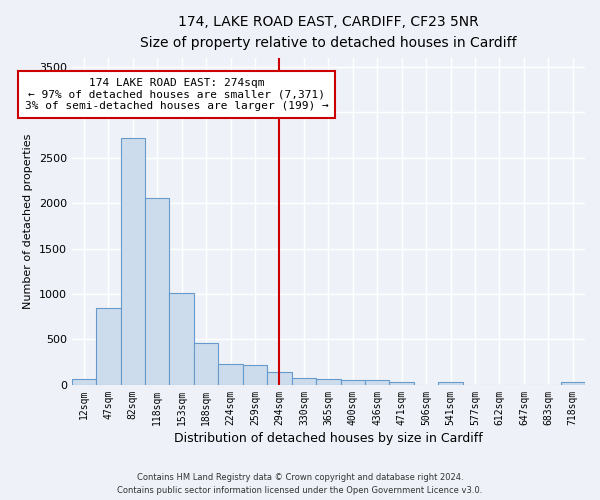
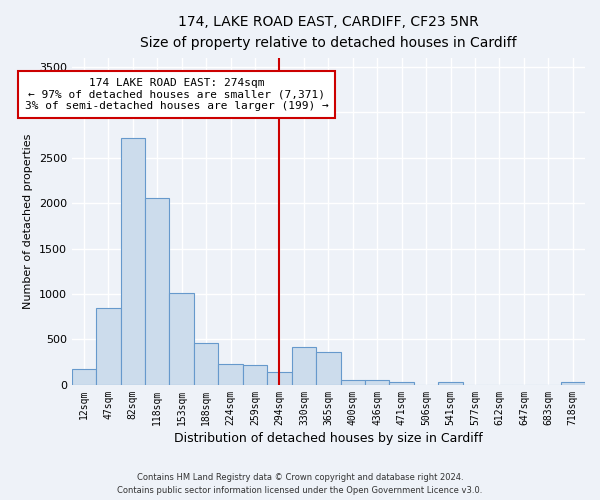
12sqm: 60 -> 180
330sqm: 80 -> 420
365sqm: 60 -> 360
